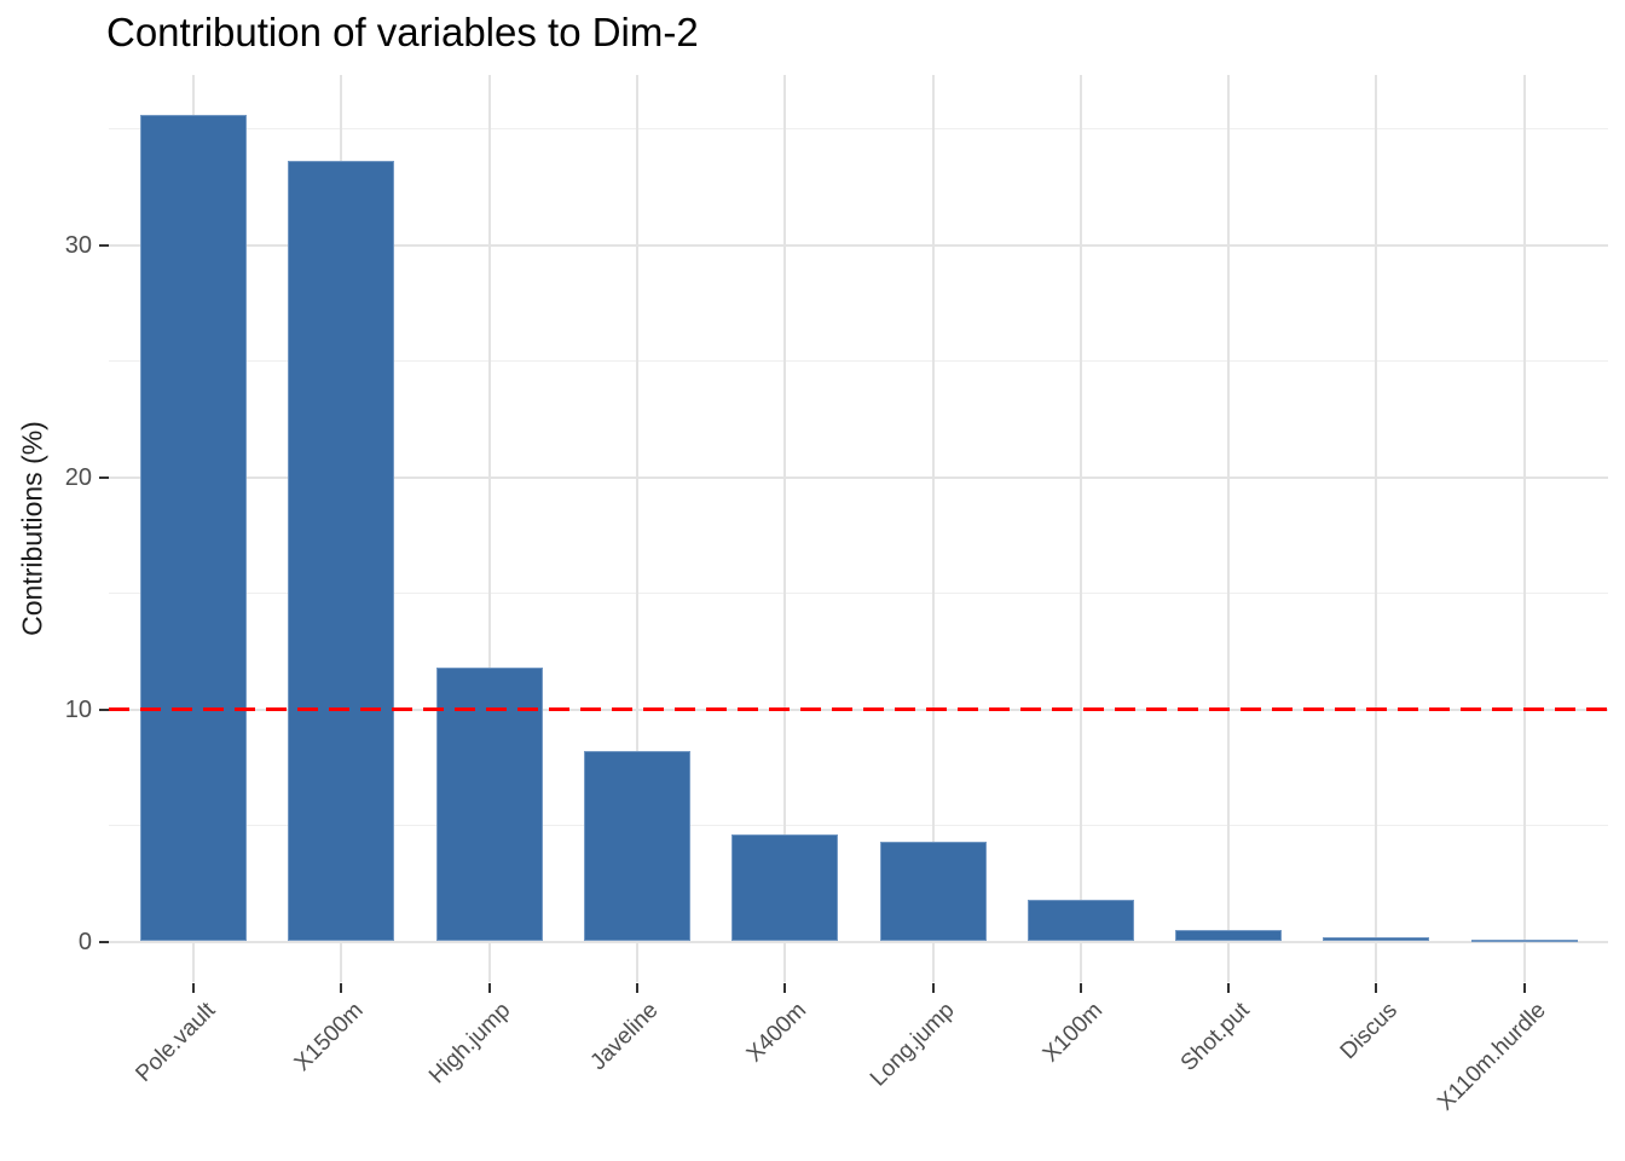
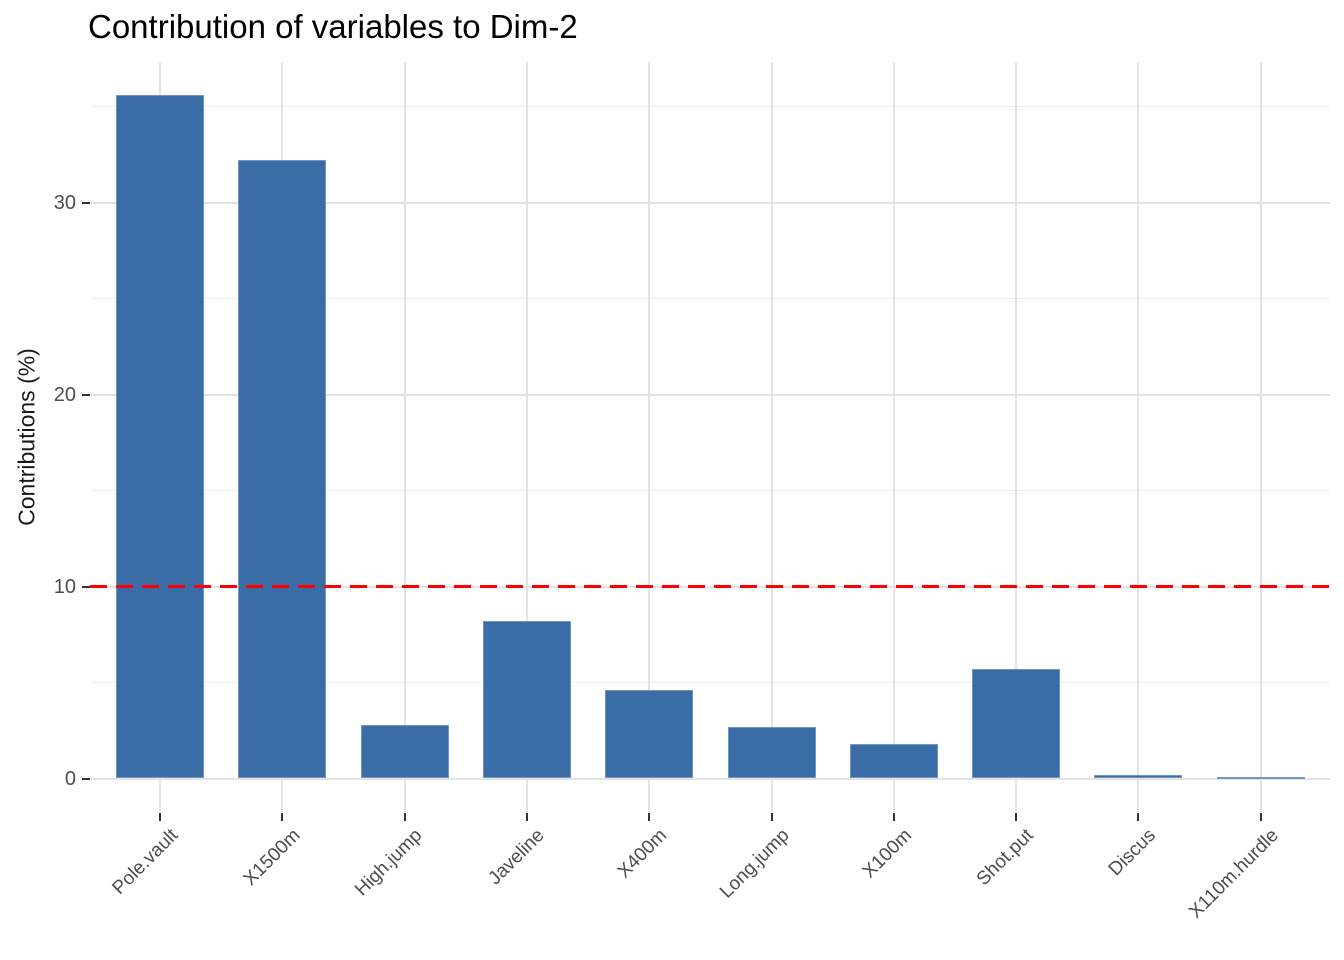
X1500m: 33.6 -> 32.2
High.jump: 11.8 -> 2.8
Long.jump: 4.3 -> 2.7
Shot.put: 0.5 -> 5.7
